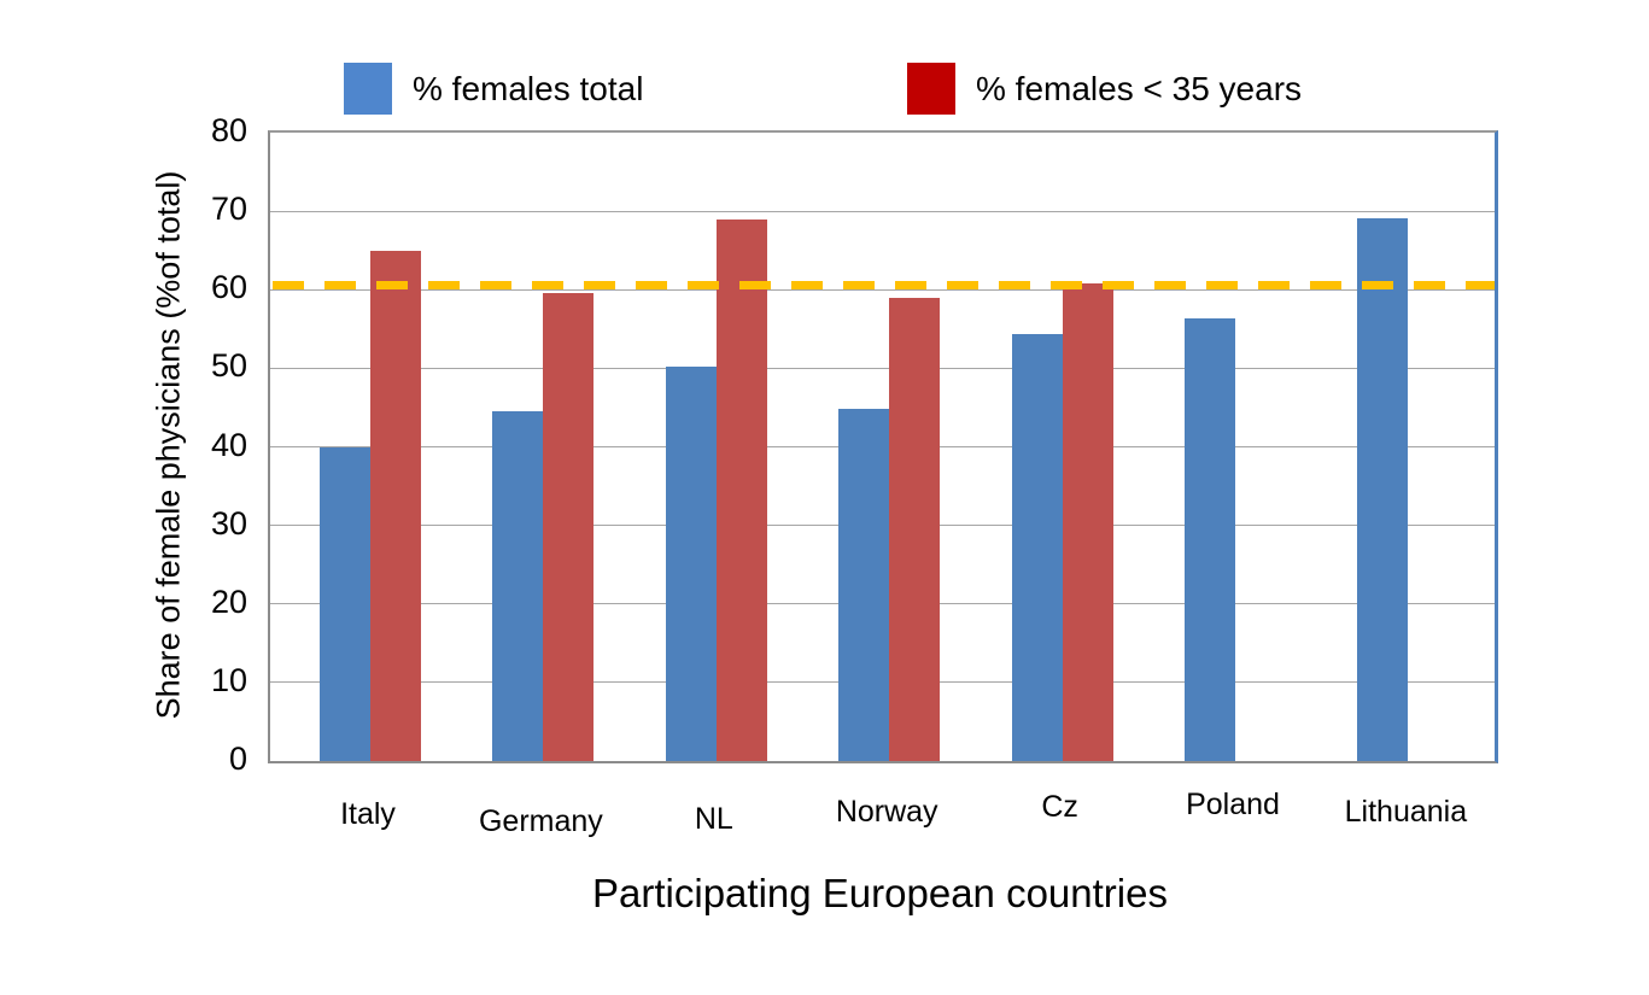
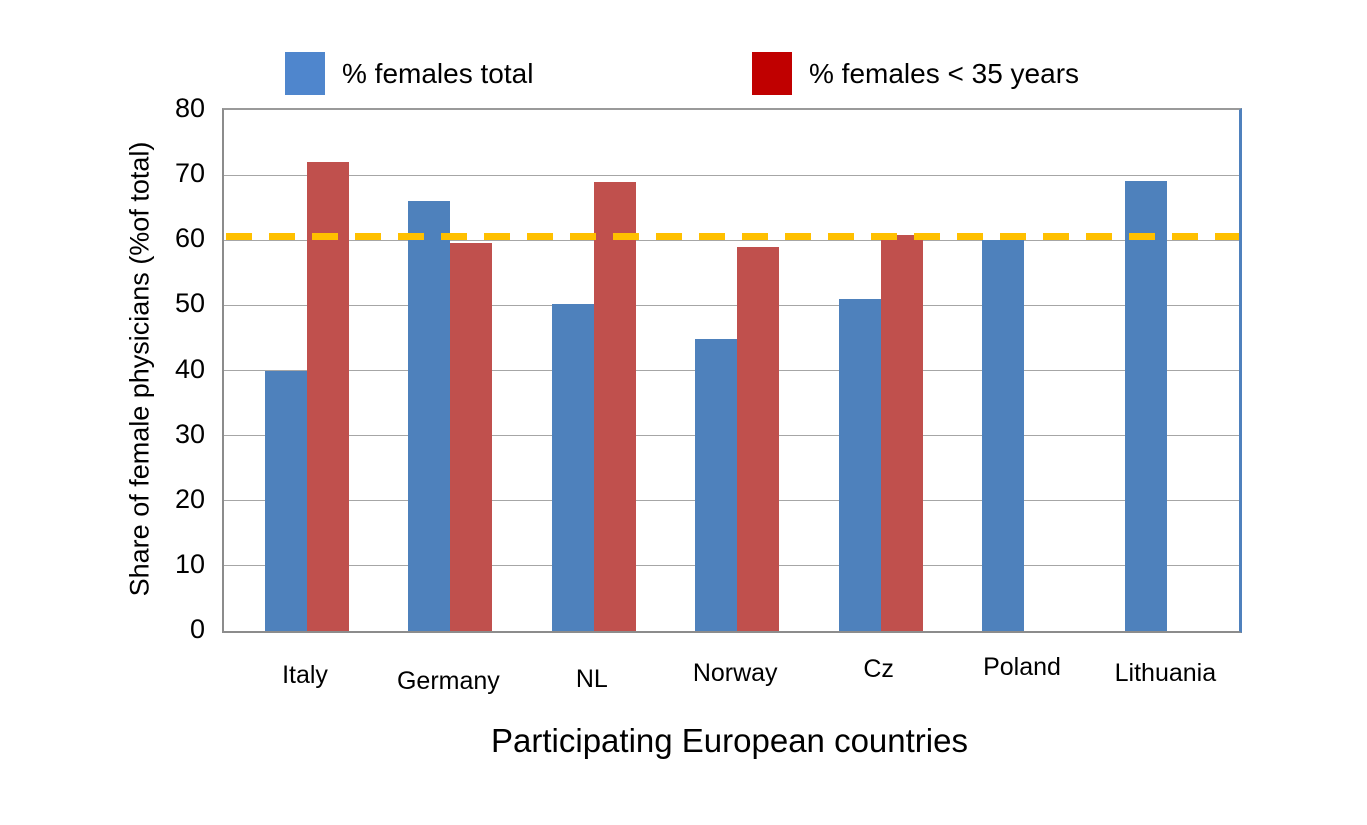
% females < 35 years/Italy: 65 -> 72
% females total/Germany: 44 -> 66
% females total/Cz: 54 -> 51
% females total/Poland: 56 -> 60
